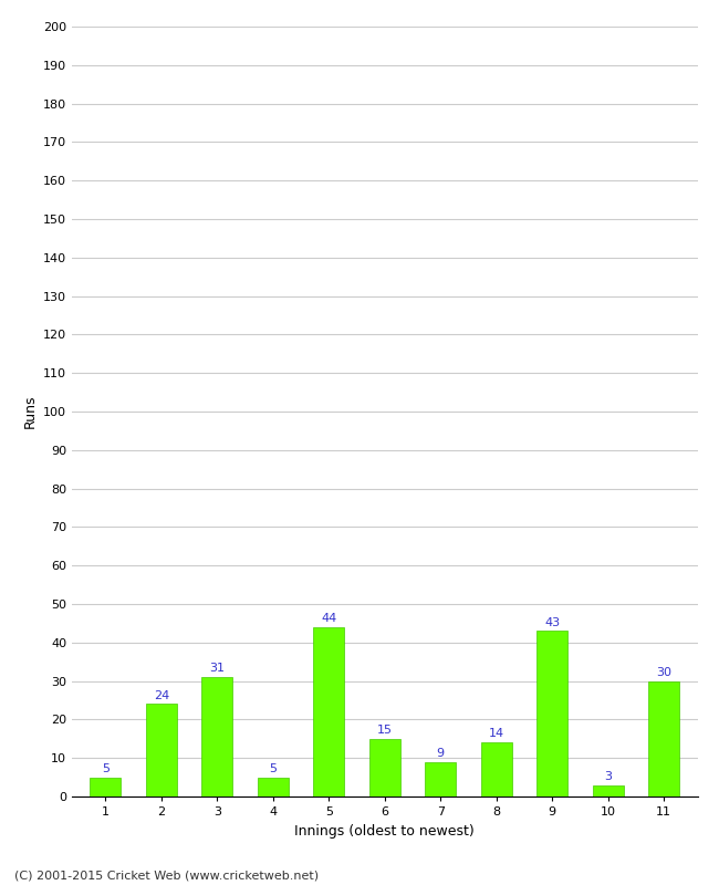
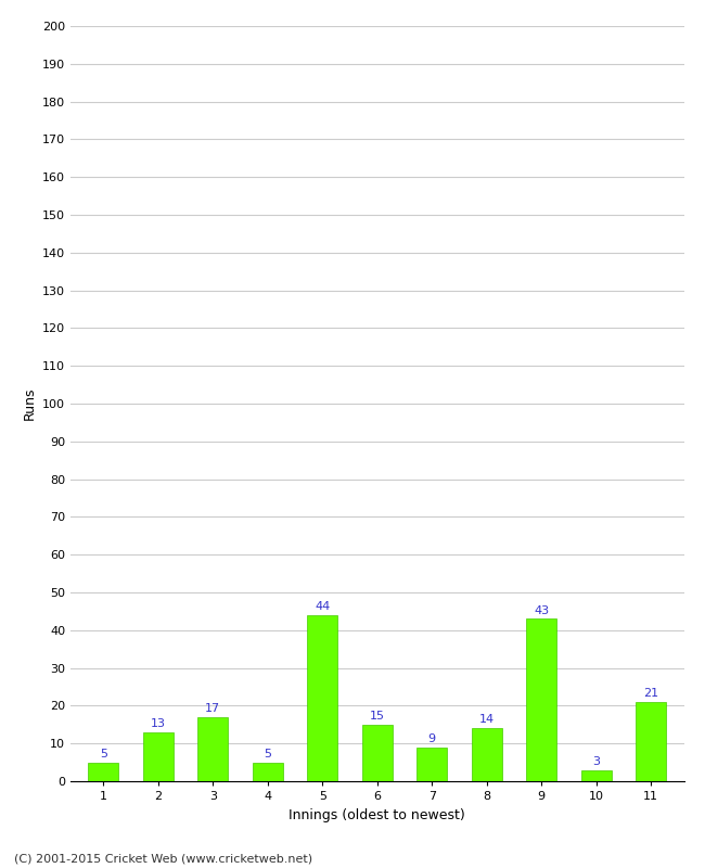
2: 24 -> 13
3: 31 -> 17
11: 30 -> 21
